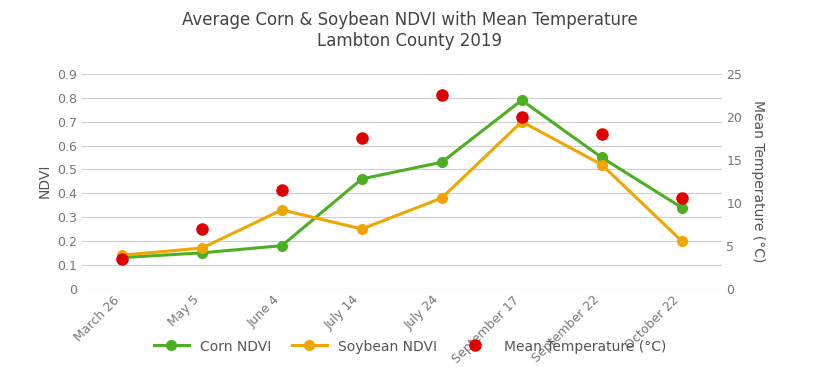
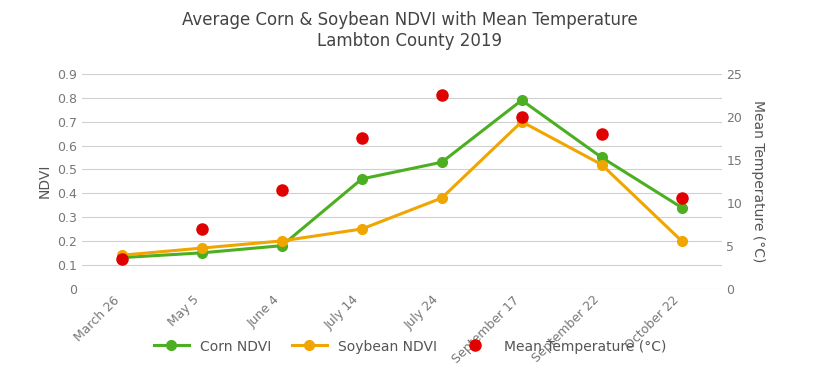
Soybean NDVI/June 4: 0.33 -> 0.20
